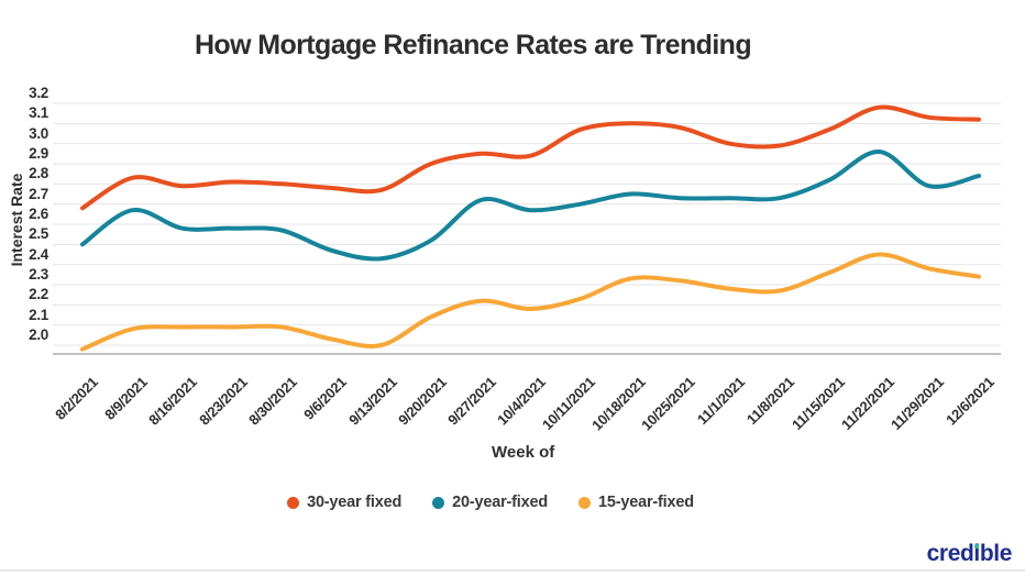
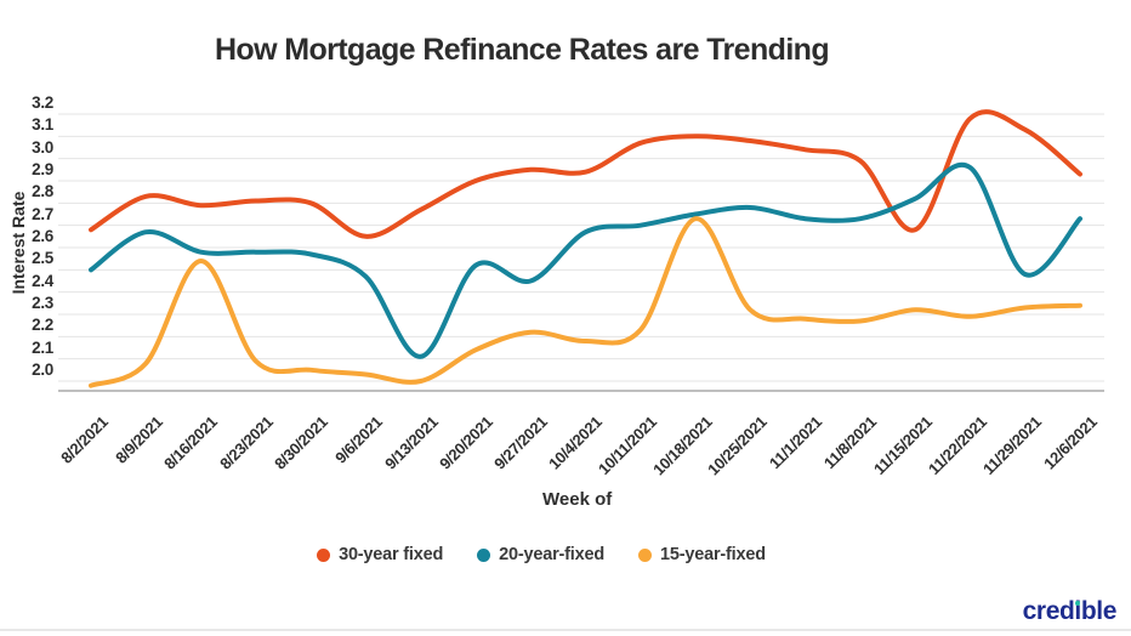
15-year-fixed/8/16/2021: 2.09 -> 2.54
15-year-fixed/8/30/2021: 2.09 -> 2.05
30-year fixed/9/6/2021: 2.78 -> 2.65
20-year-fixed/9/13/2021: 2.43 -> 2.11
20-year-fixed/9/27/2021: 2.72 -> 2.45
15-year-fixed/10/18/2021: 2.33 -> 2.73
20-year-fixed/10/25/2021: 2.73 -> 2.78
30-year fixed/11/1/2021: 3.00 -> 3.04
30-year fixed/11/15/2021: 3.07 -> 2.68
15-year-fixed/11/15/2021: 2.36 -> 2.32
15-year-fixed/11/22/2021: 2.45 -> 2.29
20-year-fixed/11/29/2021: 2.79 -> 2.48
15-year-fixed/11/29/2021: 2.38 -> 2.33
30-year fixed/12/6/2021: 3.12 -> 2.93
20-year-fixed/12/6/2021: 2.84 -> 2.73
